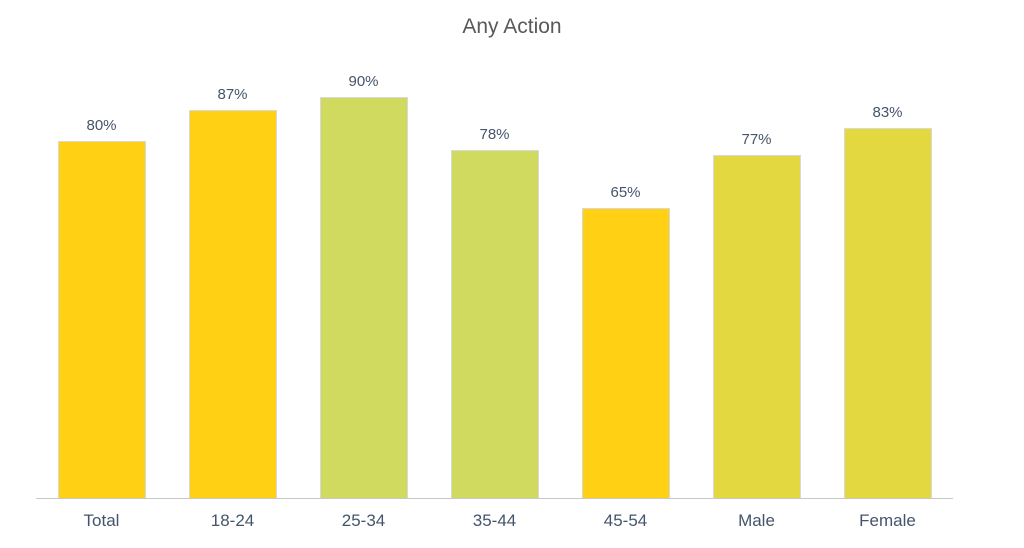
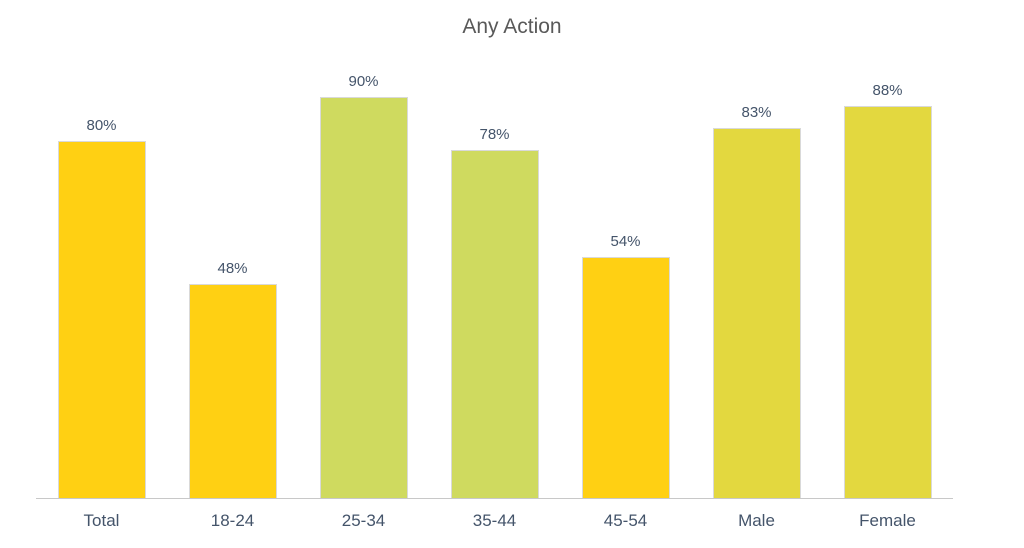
18-24: 87% -> 48%
45-54: 65% -> 54%
Male: 77% -> 83%
Female: 83% -> 88%
